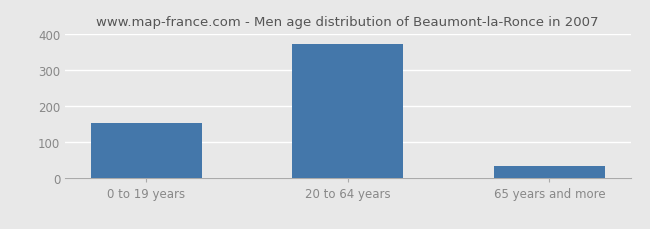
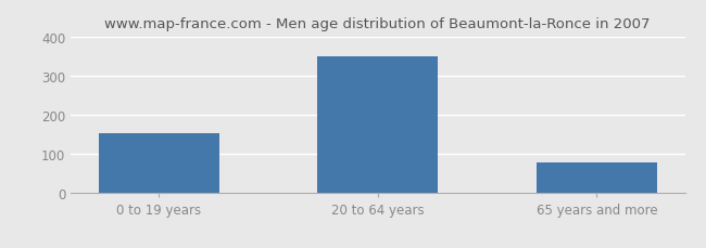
20 to 64 years: 370 -> 349
65 years and more: 35 -> 78
